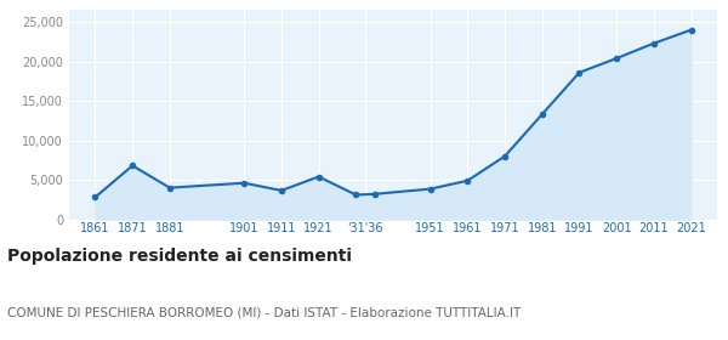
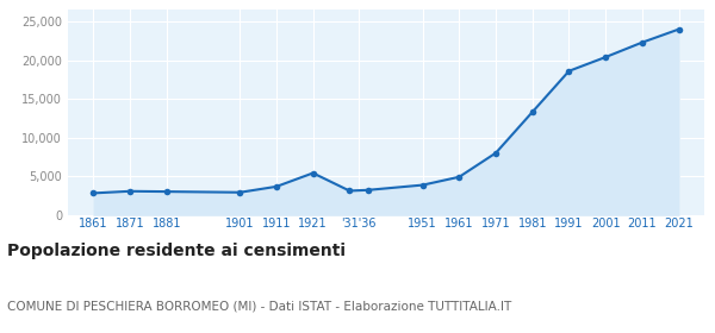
1871: 6,800 -> 3,000
1881: 4,000 -> 3,000
1901: 4,600 -> 2,900
